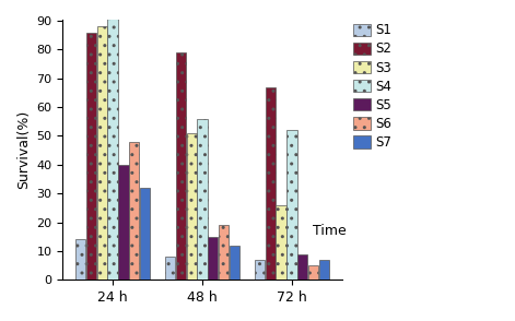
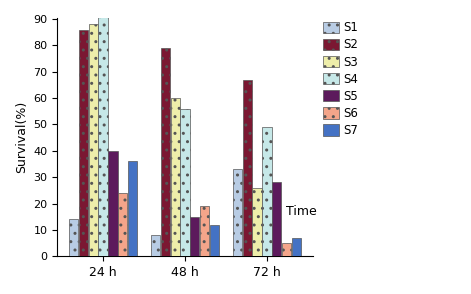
S6/24 h: 48 -> 24
S7/24 h: 32 -> 36
S3/48 h: 51 -> 60
S1/72 h: 7 -> 33
S4/72 h: 52 -> 49
S5/72 h: 9 -> 28
